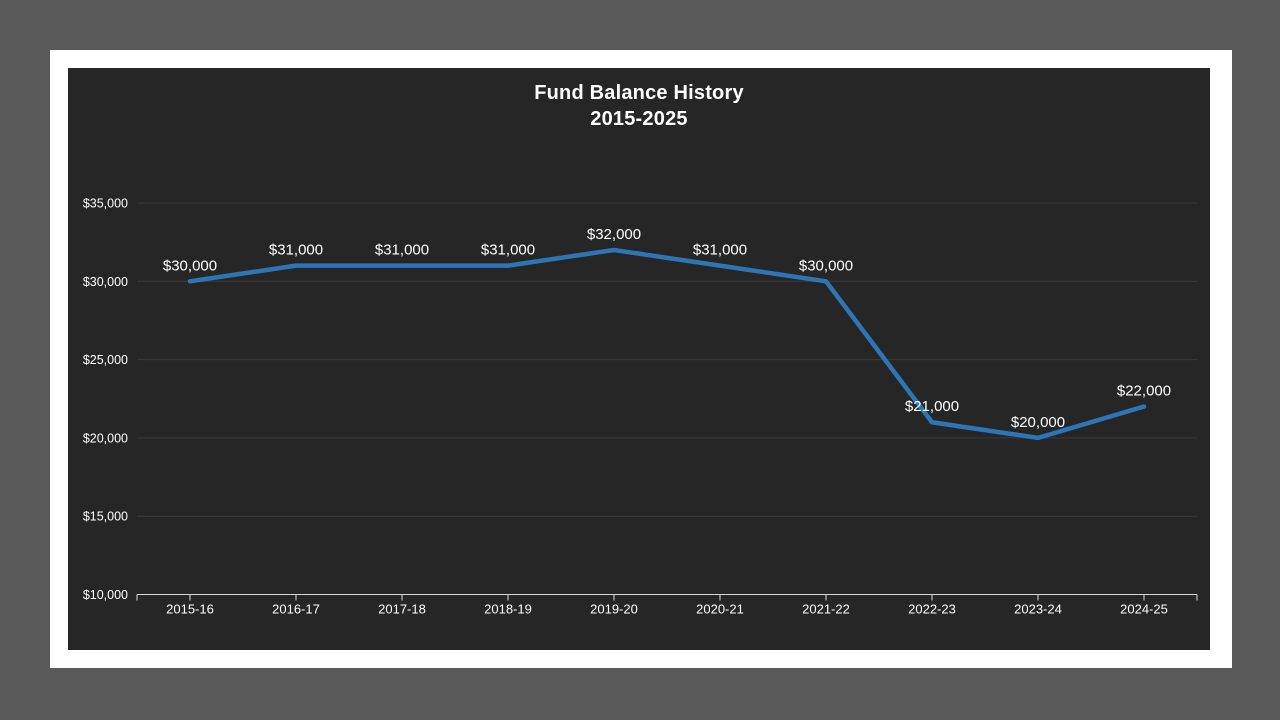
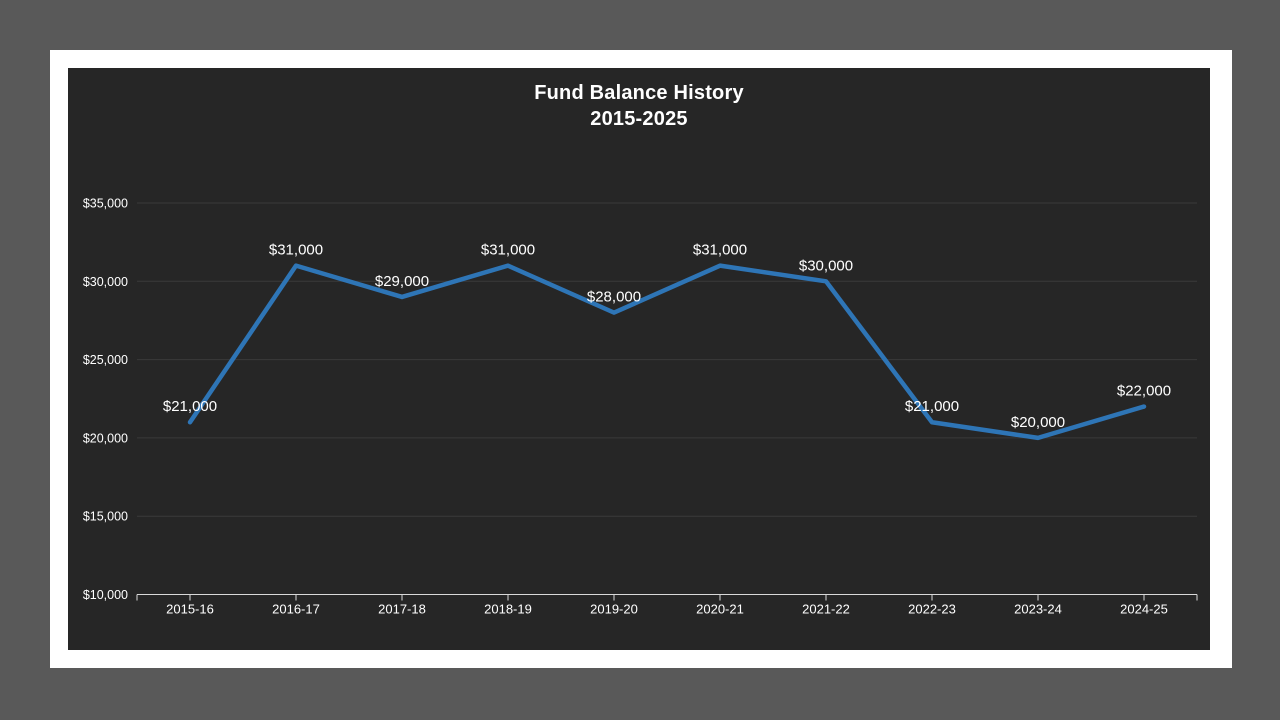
2015-16: $30,000 -> $21,000
2017-18: $31,000 -> $29,000
2019-20: $32,000 -> $28,000
